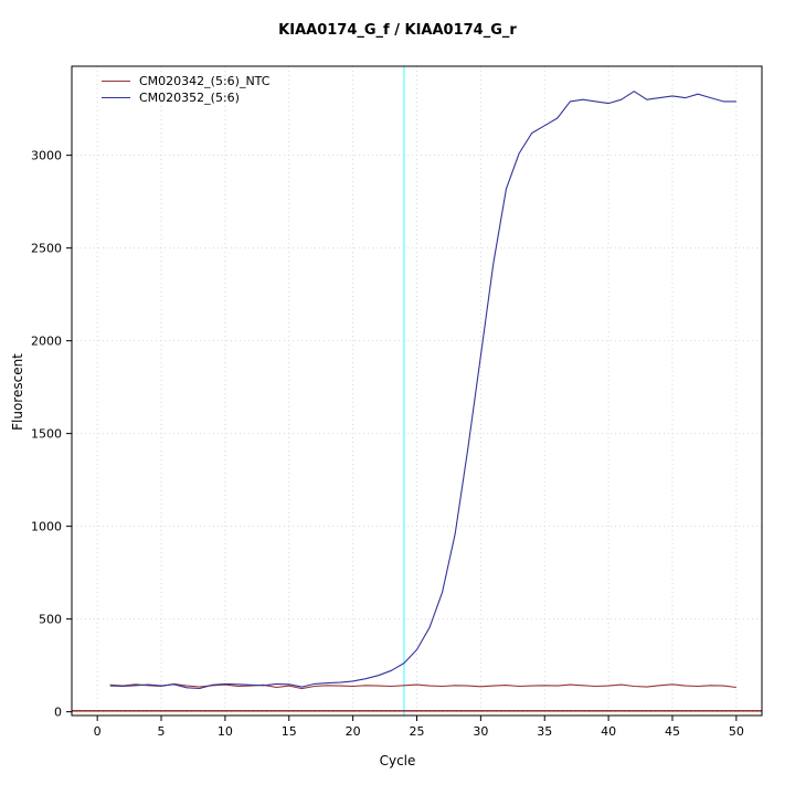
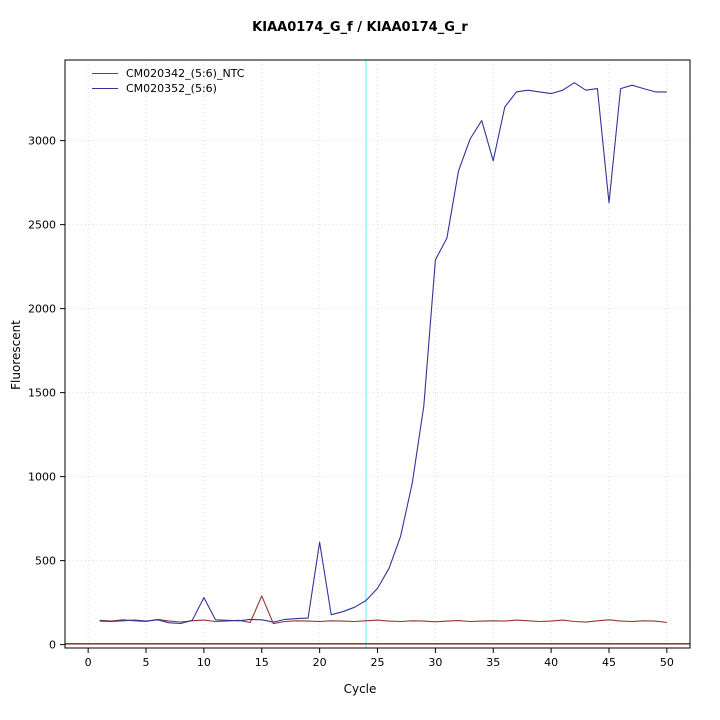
CM020352_(5:6)/10: 150 -> 280
CM020342_(5:6)_NTC/15: 140 -> 290
CM020352_(5:6)/20: 160 -> 610
CM020352_(5:6)/30: 1920 -> 2290
CM020352_(5:6)/35: 3160 -> 2880
CM020352_(5:6)/45: 3320 -> 2630
